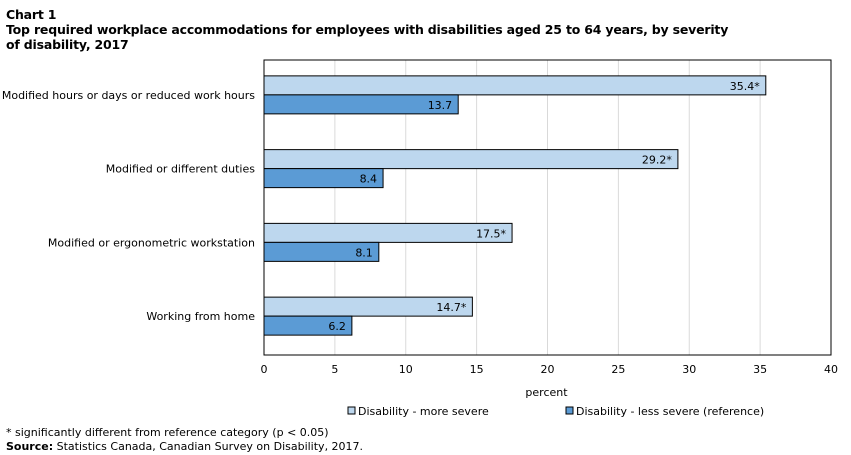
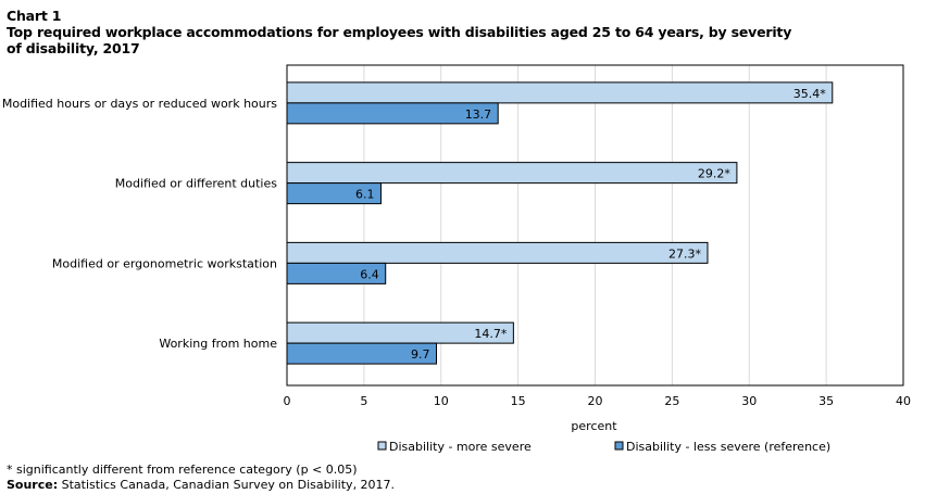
Disability - less severe (reference)/Modified or different duties: 8.4 -> 6.1
Disability - more severe/Modified or ergonometric workstation: 17.5 -> 27.3
Disability - less severe (reference)/Modified or ergonometric workstation: 8.1 -> 6.4
Disability - less severe (reference)/Working from home: 6.2 -> 9.7
